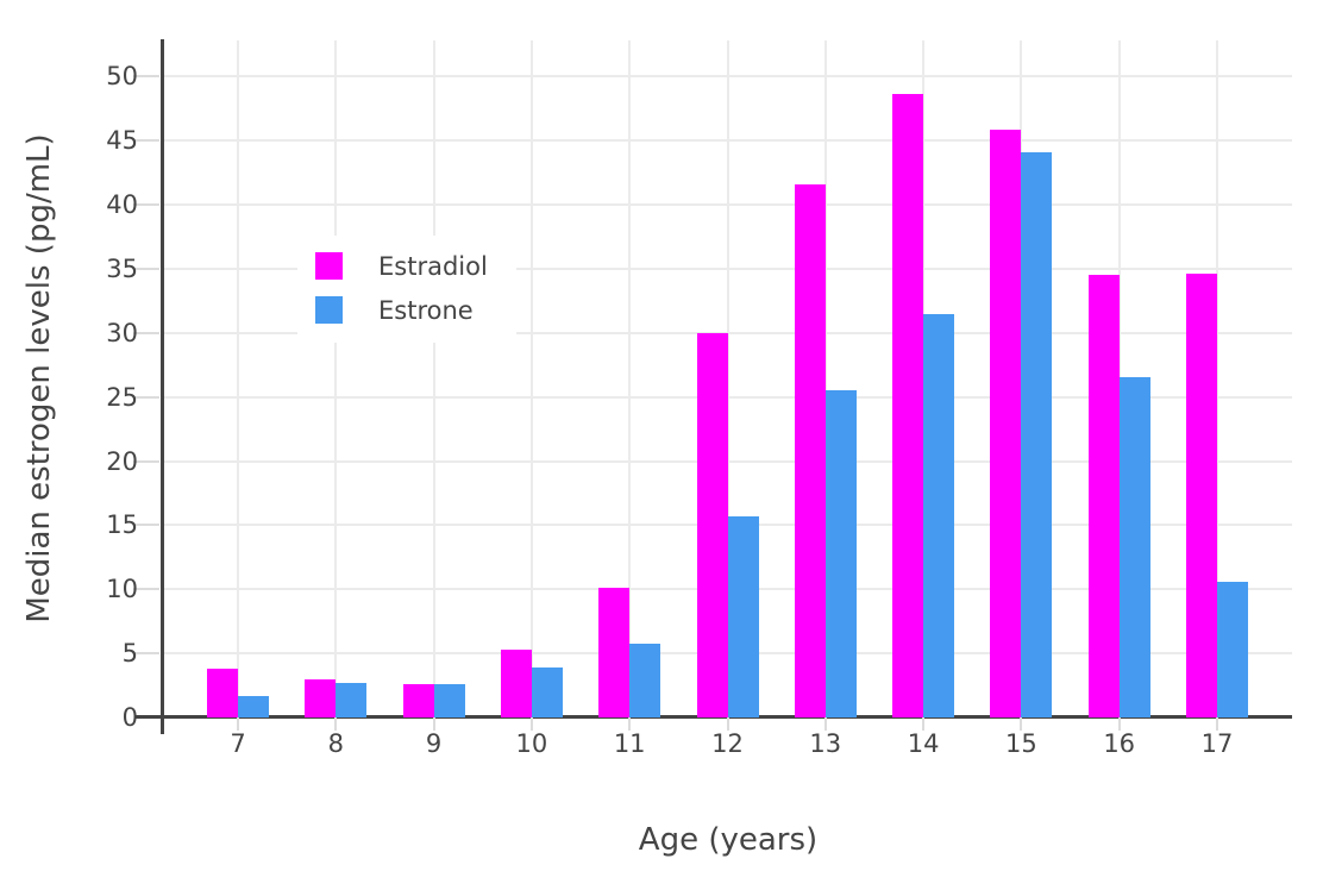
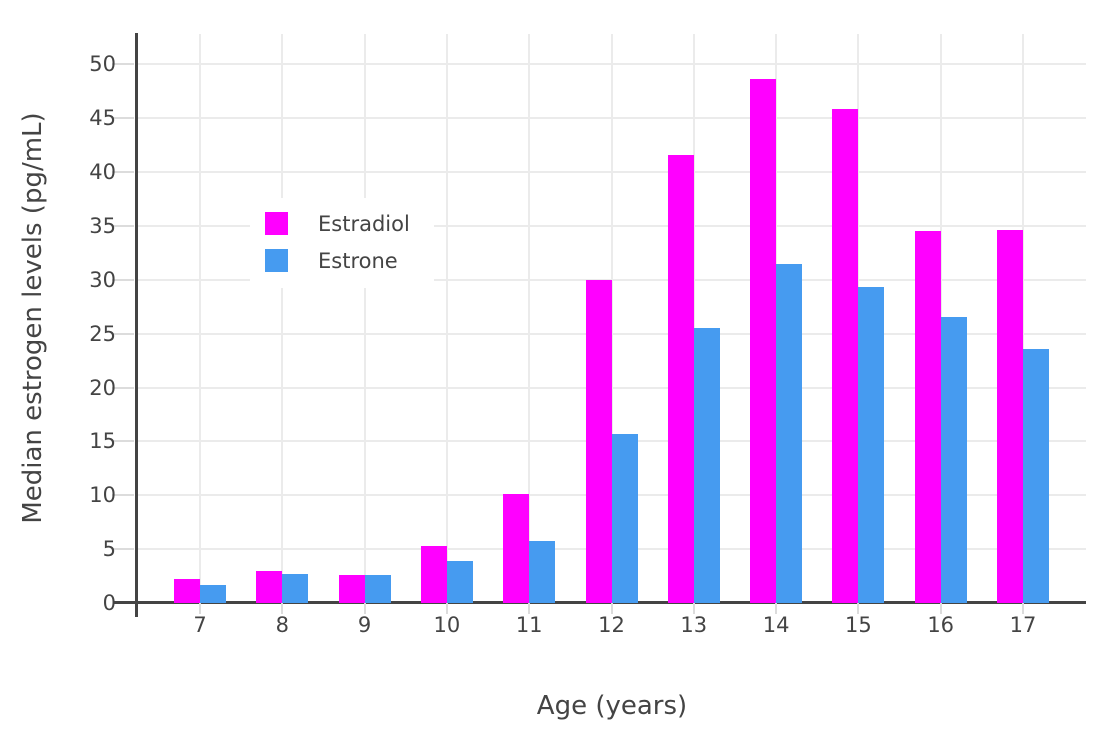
Estradiol/7: 3.8 -> 2.2
Estrone/15: 44.1 -> 29.3
Estrone/17: 10.6 -> 23.6
